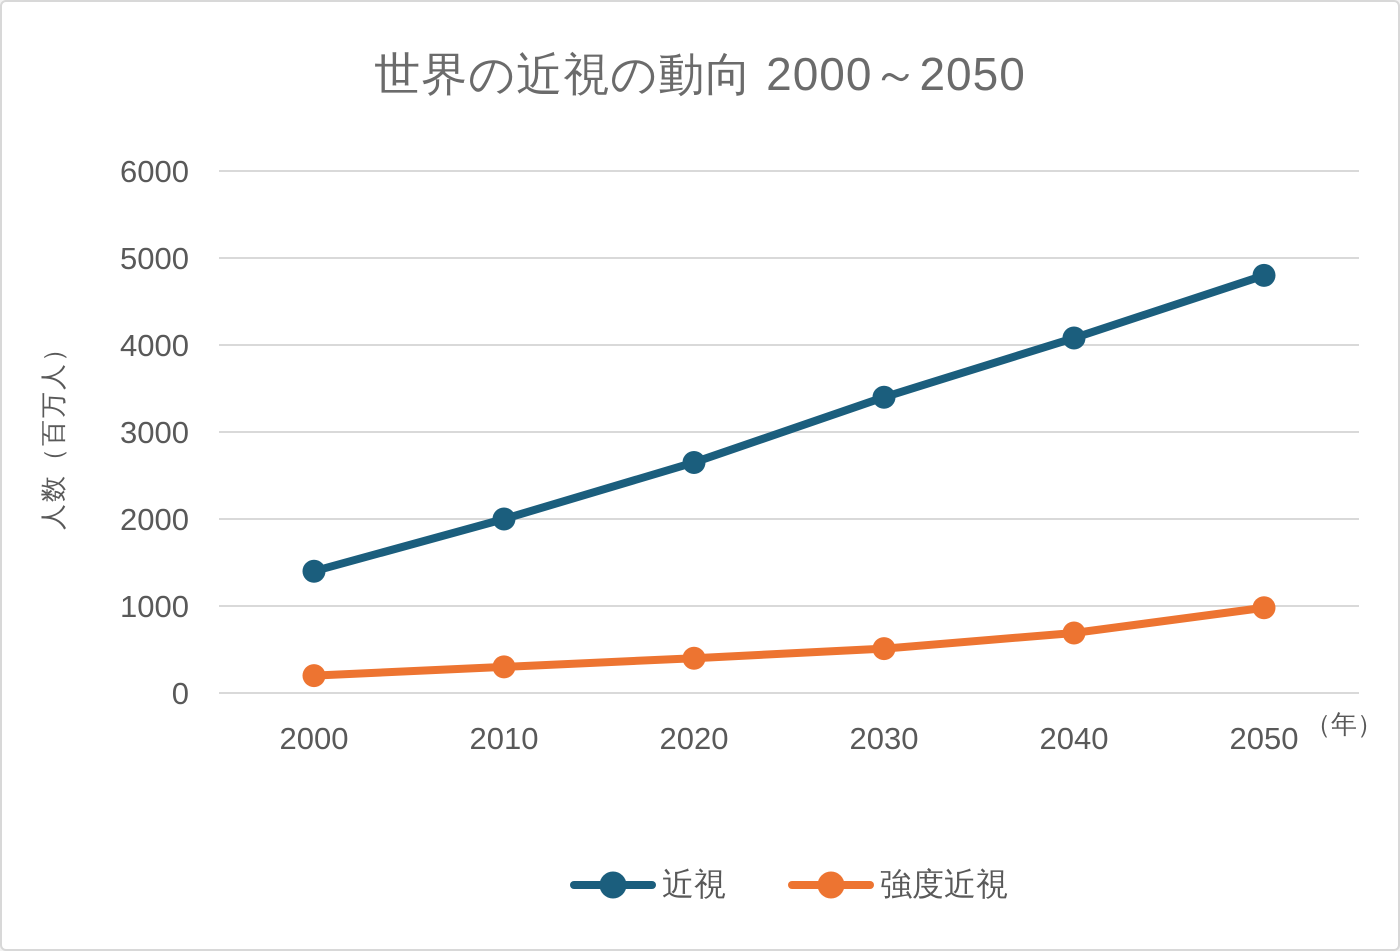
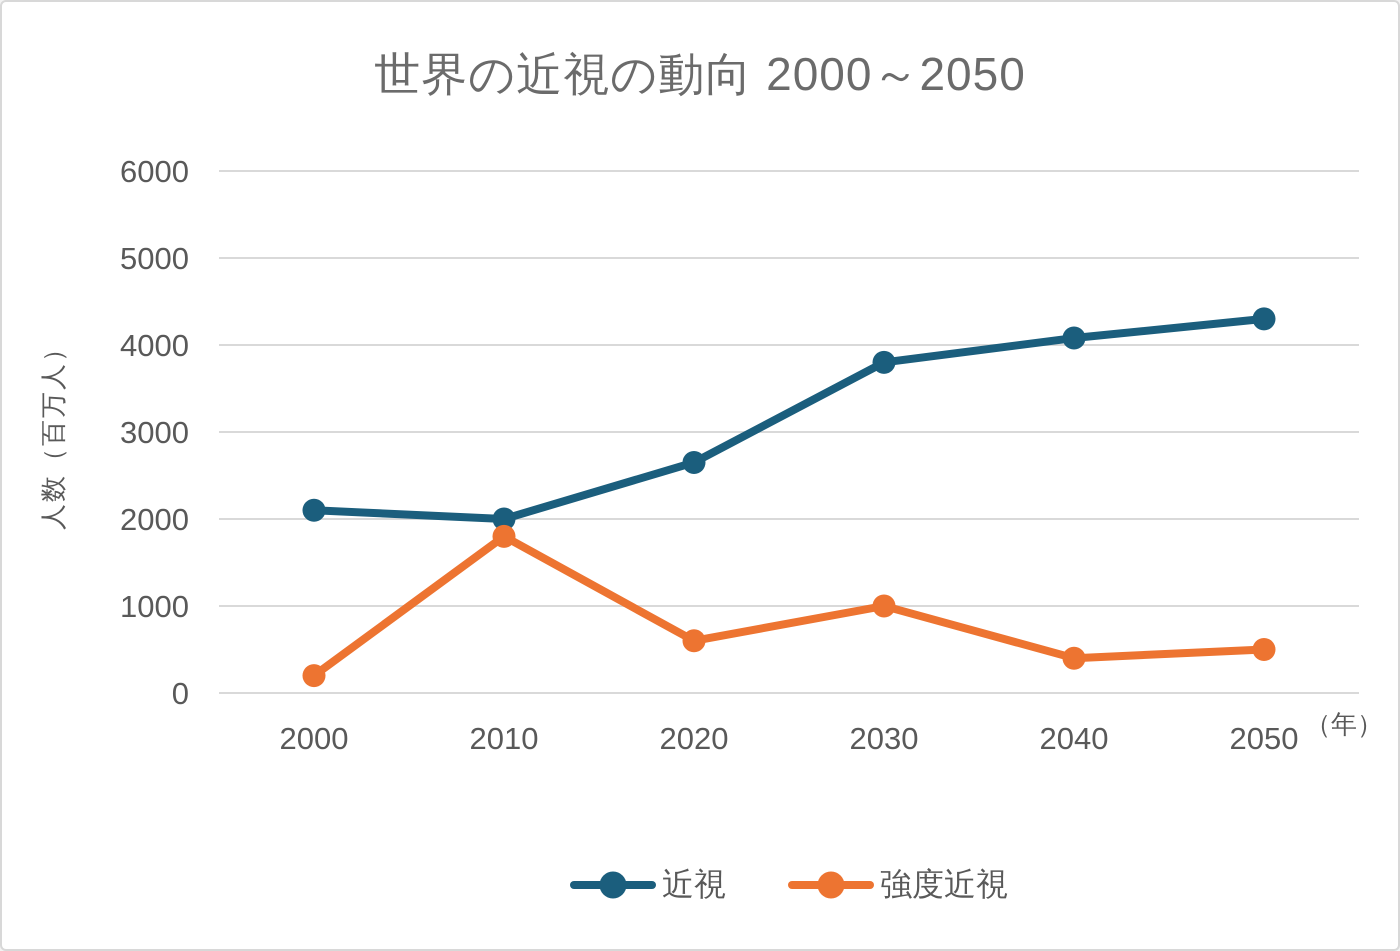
近視/2000: 1400 -> 2100
強度近視/2010: 300 -> 1800
強度近視/2020: 400 -> 600
近視/2030: 3400 -> 3800
強度近視/2030: 500 -> 1000
強度近視/2040: 700 -> 400
近視/2050: 4800 -> 4300
強度近視/2050: 1000 -> 500
